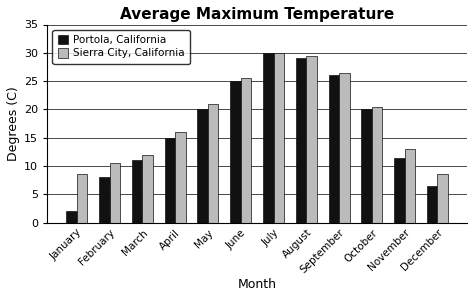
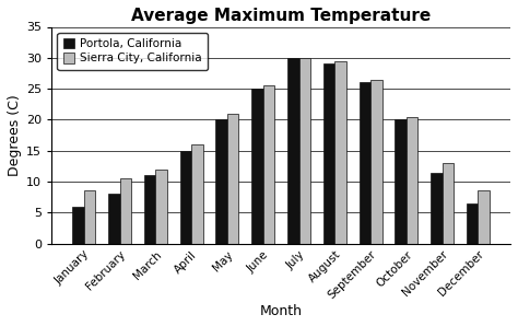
Portola, California/January: 2.0 -> 6.0
